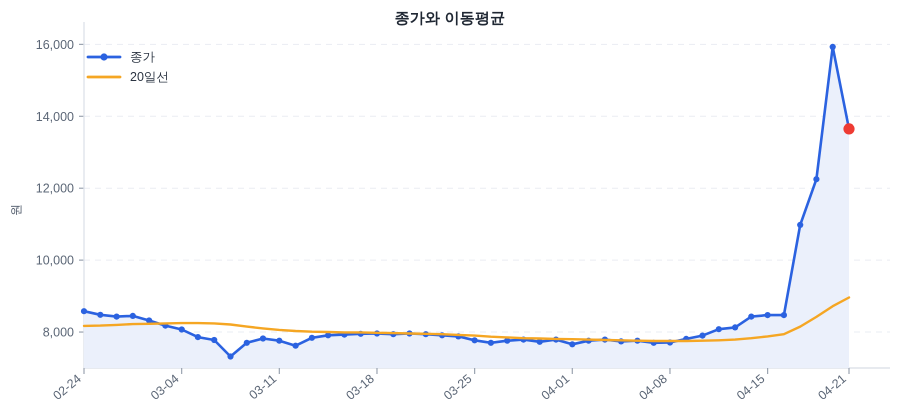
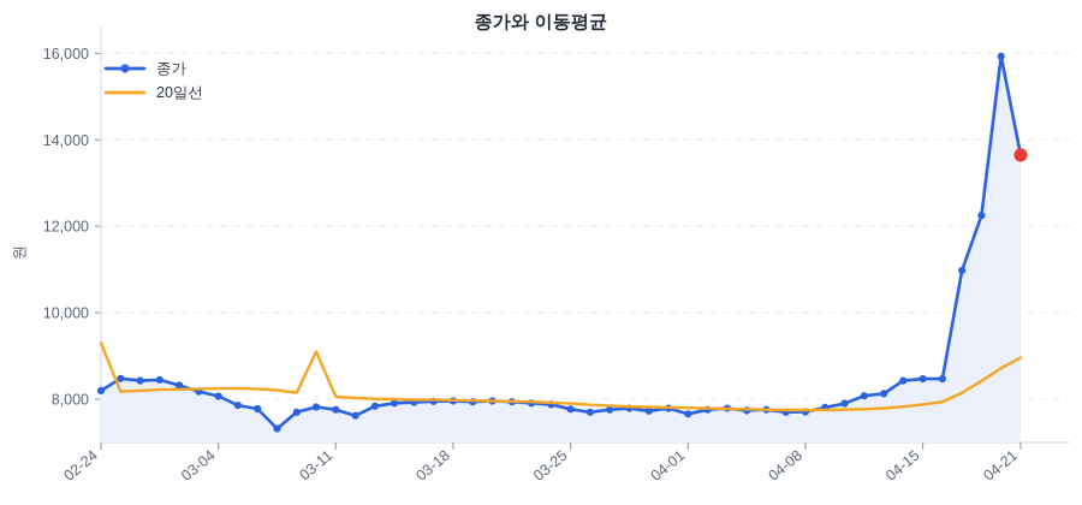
종가/02-24: 8600 -> 8200
20일선/02-24: 8200 -> 9300
20일선/03-11: 8100 -> 9100
